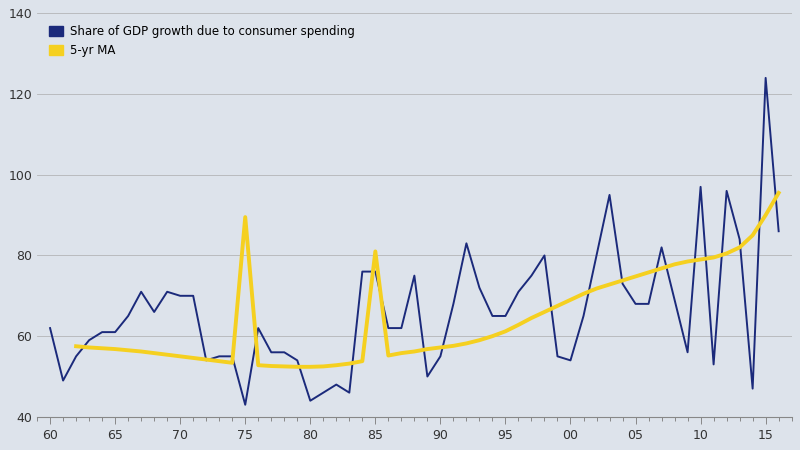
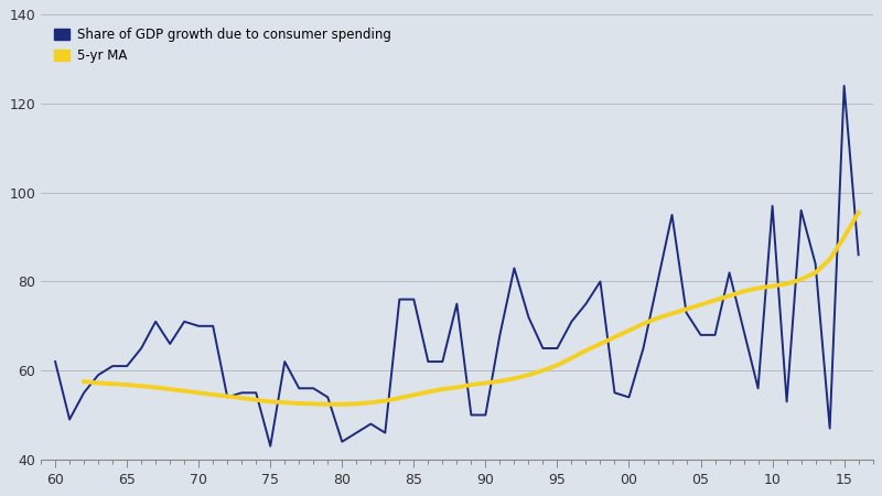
5-yr MA/75: 89.5 -> 53.0
5-yr MA/85: 81.0 -> 54.5
Share of GDP growth due to consumer spending/90: 55 -> 50
